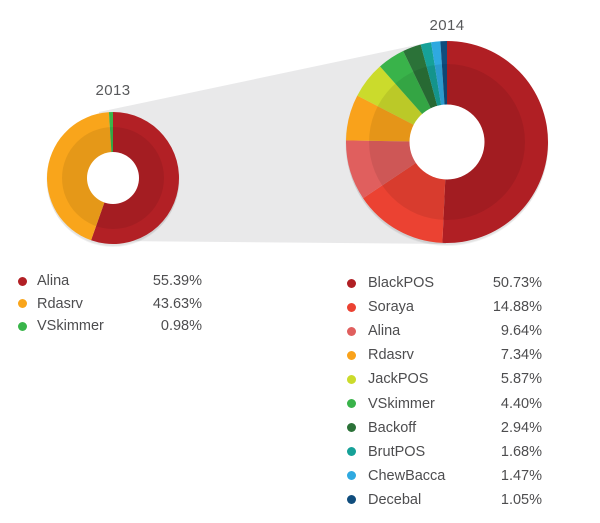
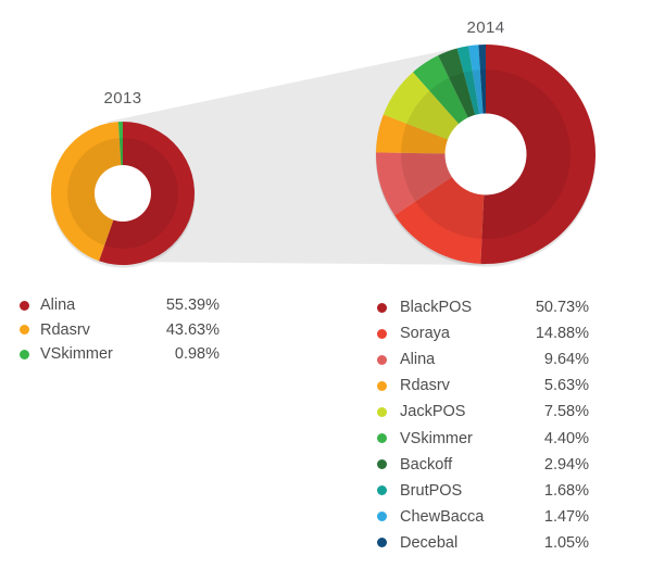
2014/Rdasrv: 7.34% -> 5.63%
2014/JackPOS: 5.87% -> 7.58%
